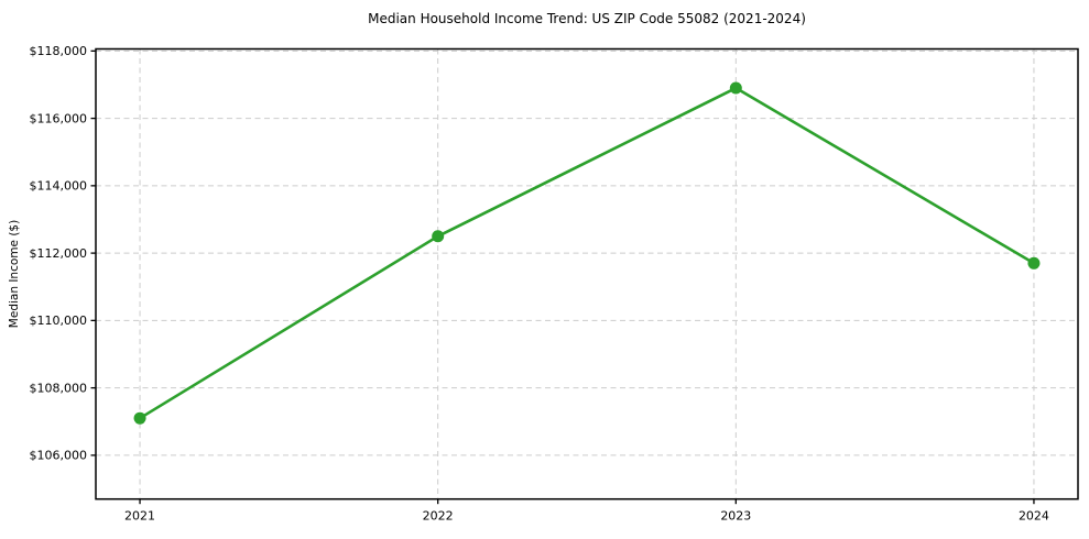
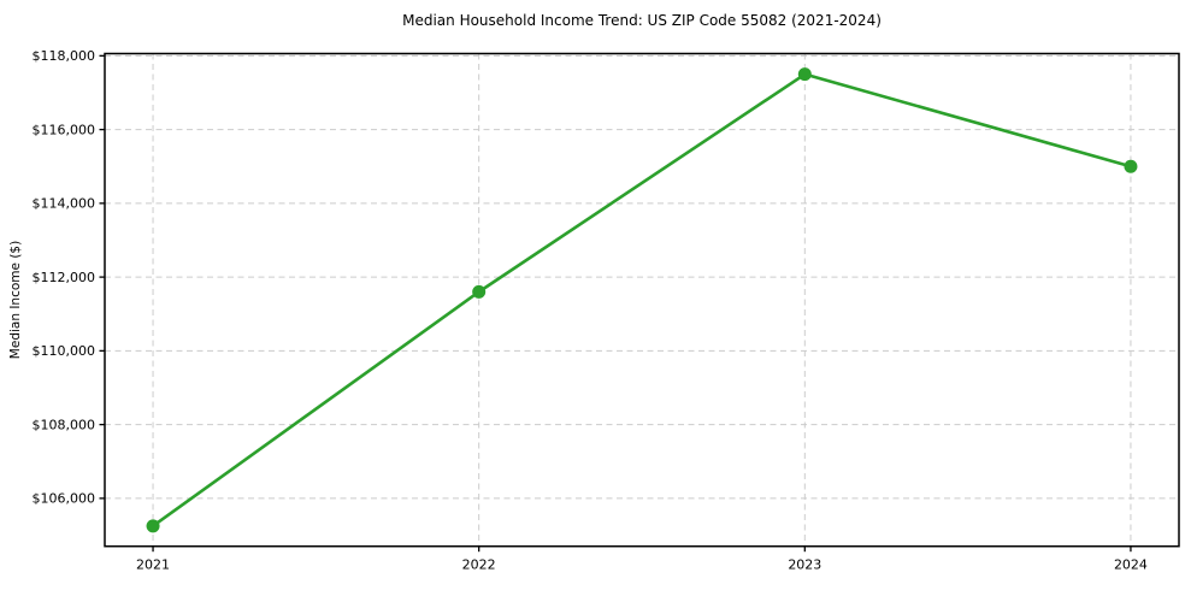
2021: $107100 -> $105200
2022: $112500 -> $111600
2023: $116900 -> $117500
2024: $111700 -> $115000
